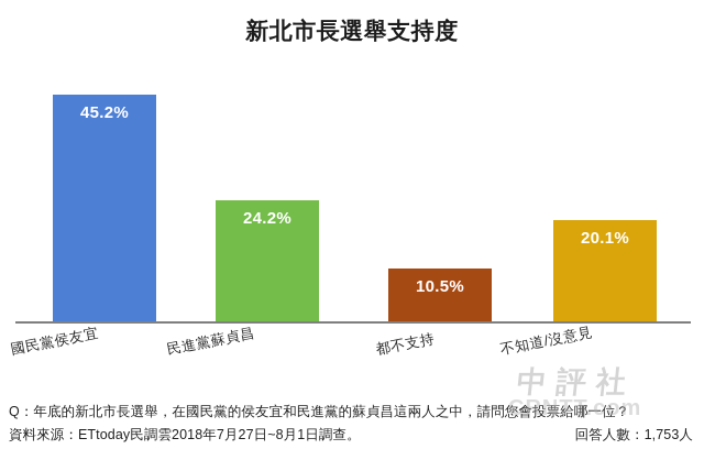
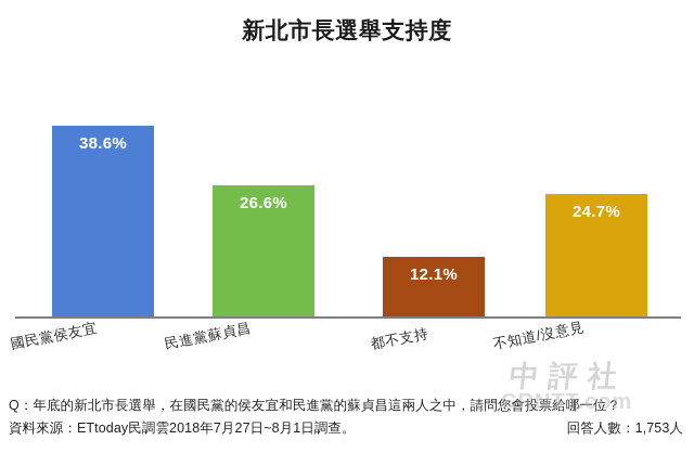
國民黨侯友宜: 45.2% -> 38.6%
民進黨蘇貞昌: 24.2% -> 26.6%
都不支持: 10.5% -> 12.1%
不知道/沒意見: 20.1% -> 24.7%
